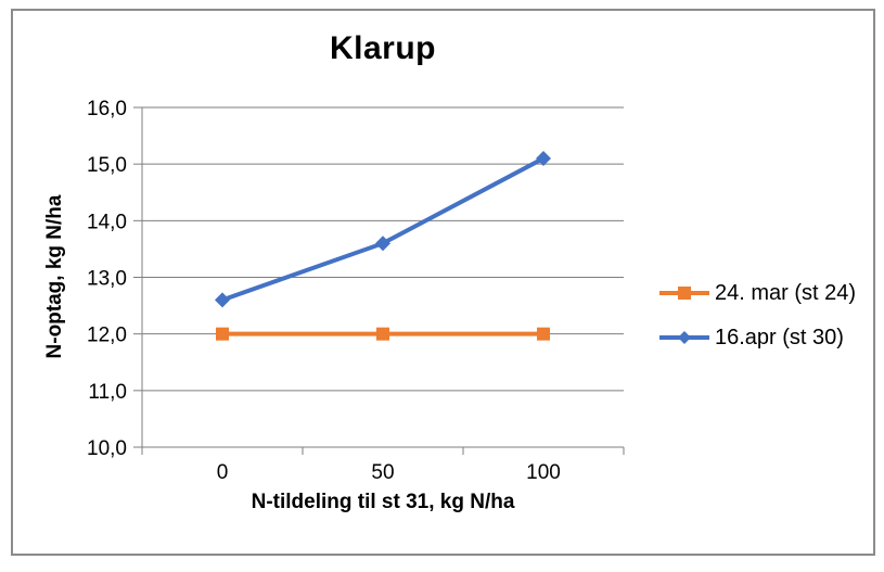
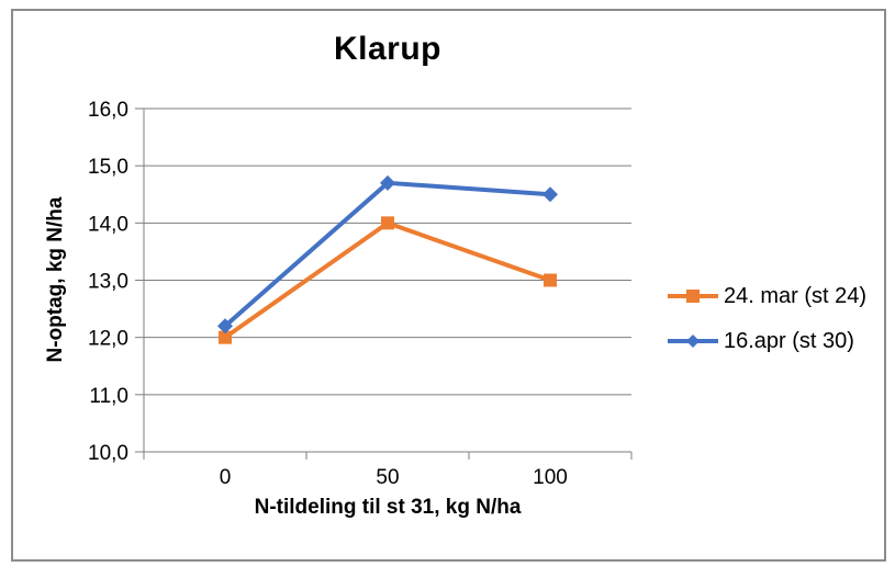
16.apr (st 30)/0: 12,6 -> 12,2
24. mar (st 24)/50: 12 -> 14
16.apr (st 30)/50: 13,6 -> 14,7
24. mar (st 24)/100: 12 -> 13
16.apr (st 30)/100: 15,1 -> 14,5
